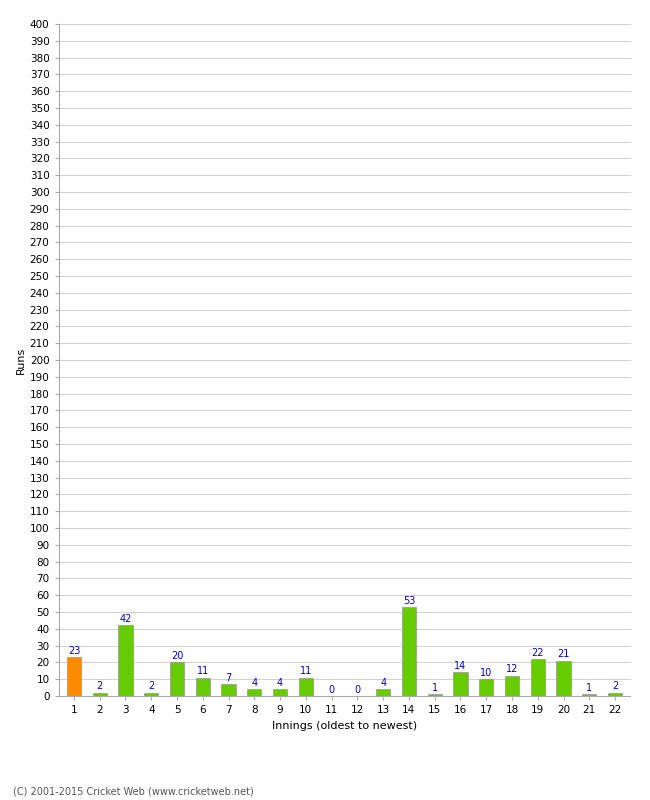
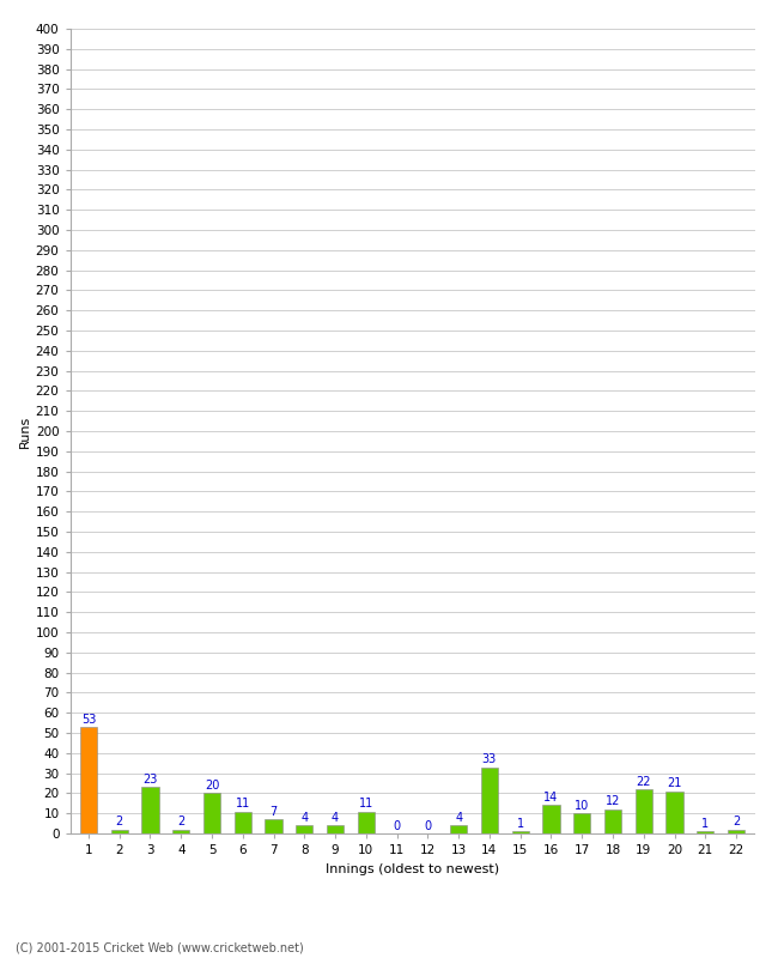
1: 23 -> 53
3: 42 -> 23
14: 53 -> 33
